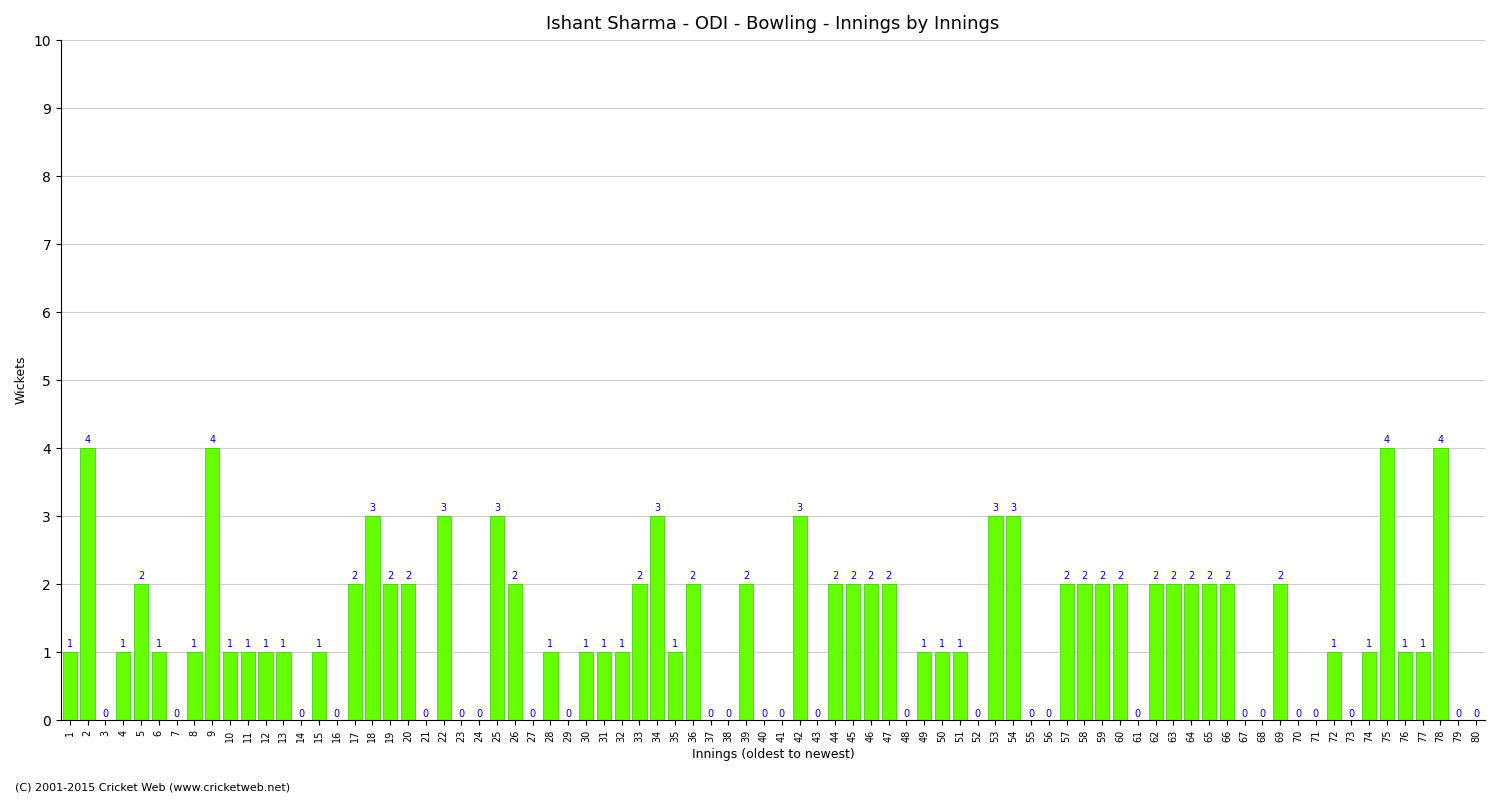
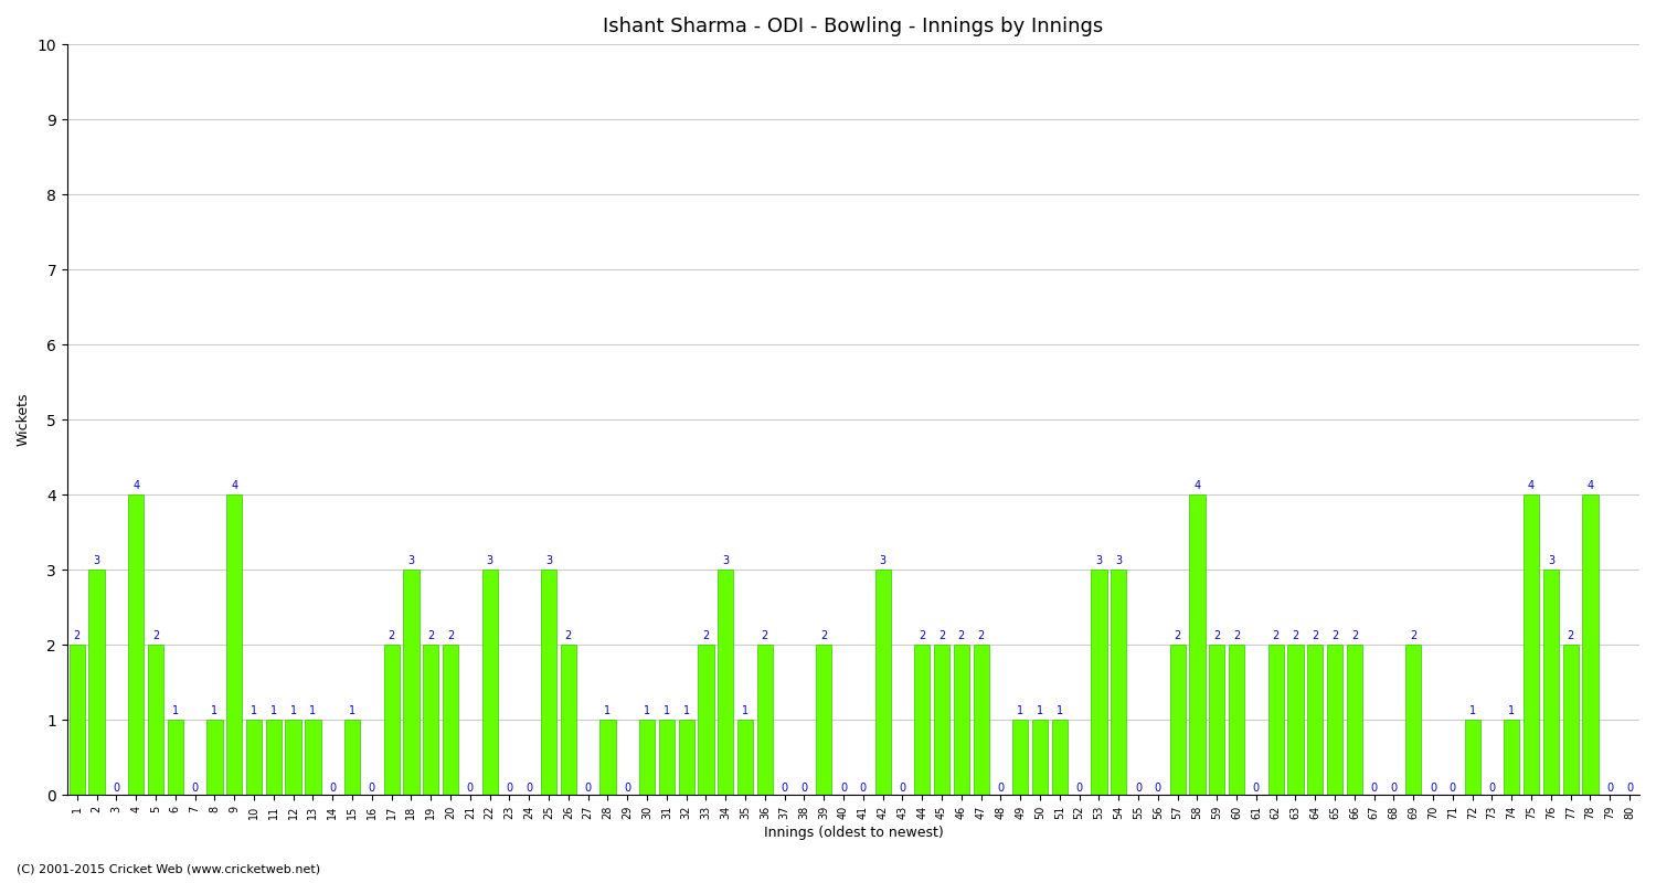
1: 1 -> 2
2: 4 -> 3
4: 1 -> 4
58: 2 -> 4
76: 1 -> 3
77: 1 -> 2
